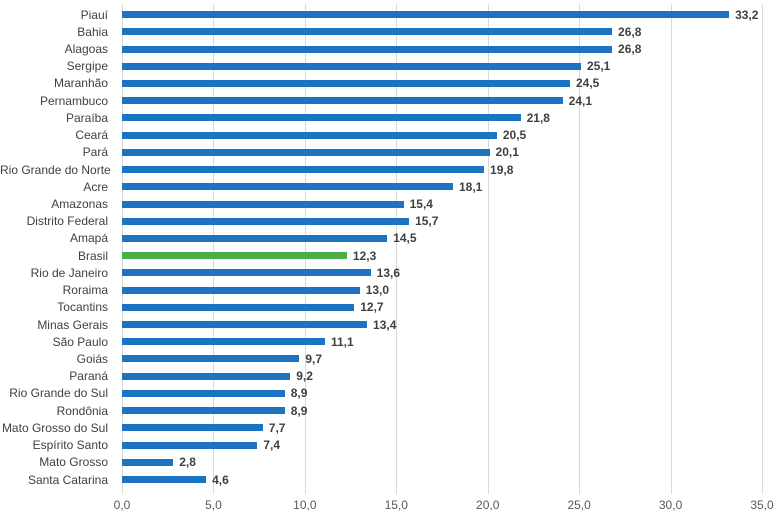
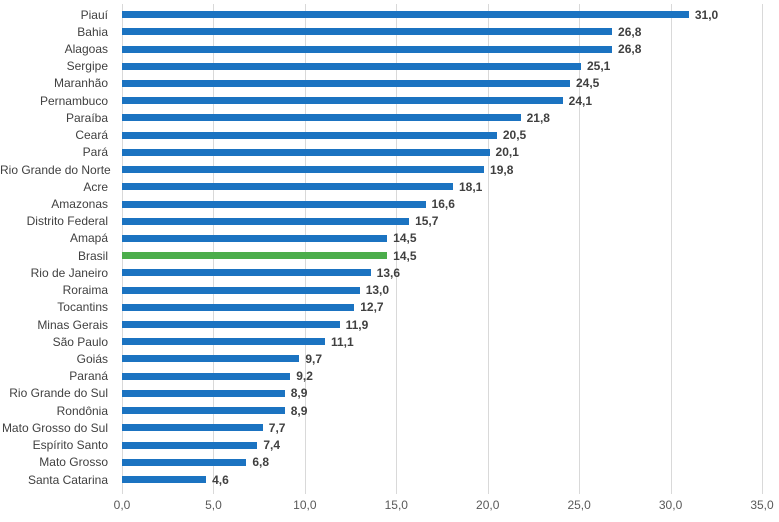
Piauí: 33,2 -> 31,0
Amazonas: 15,4 -> 16,6
Brasil: 12,3 -> 14,5
Minas Gerais: 13,4 -> 11,9
Mato Grosso: 2,8 -> 6,8
